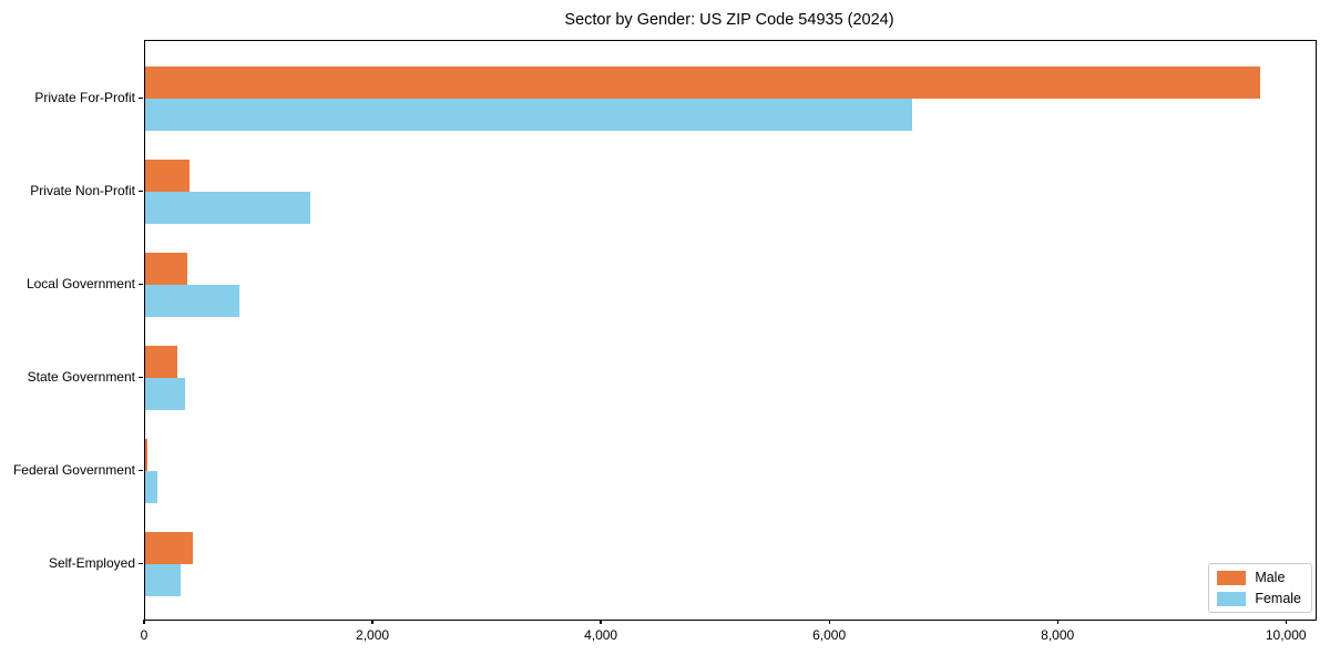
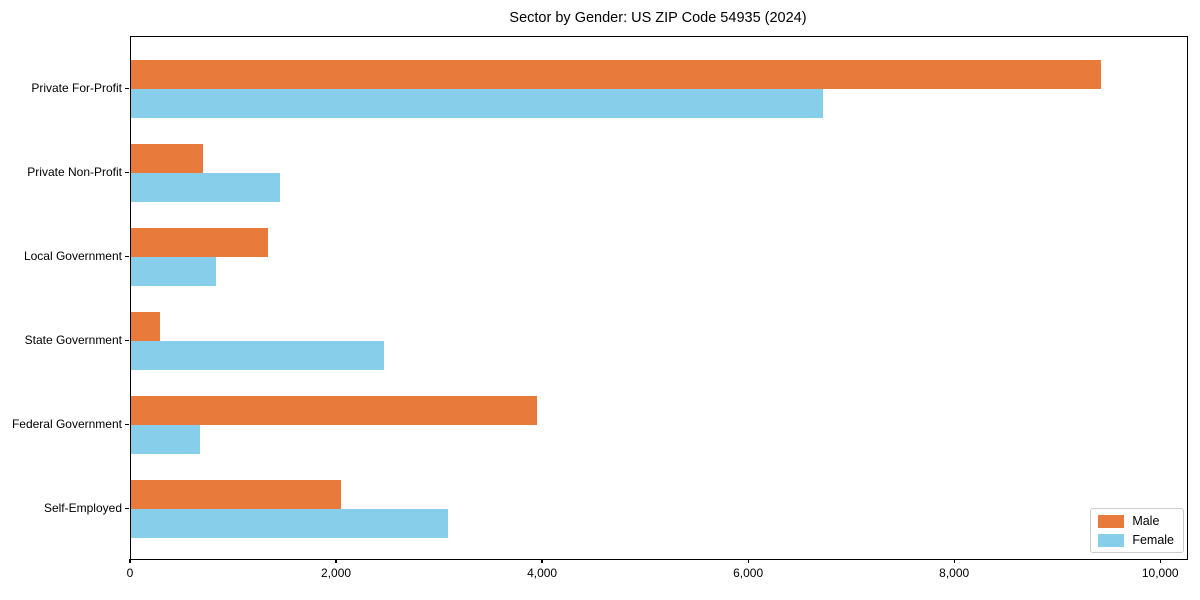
Male/Private For-Profit: 9760 -> 9420
Male/Private Non-Profit: 390 -> 700
Male/Local Government: 360 -> 1330
Female/State Government: 350 -> 2460
Male/Federal Government: 20 -> 3940
Female/Federal Government: 100 -> 670
Male/Self-Employed: 420 -> 2040
Female/Self-Employed: 320 -> 3080
